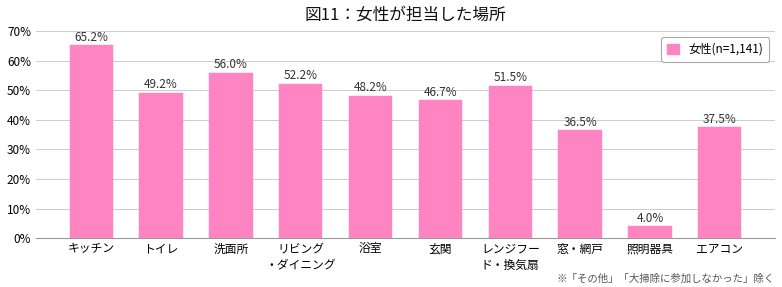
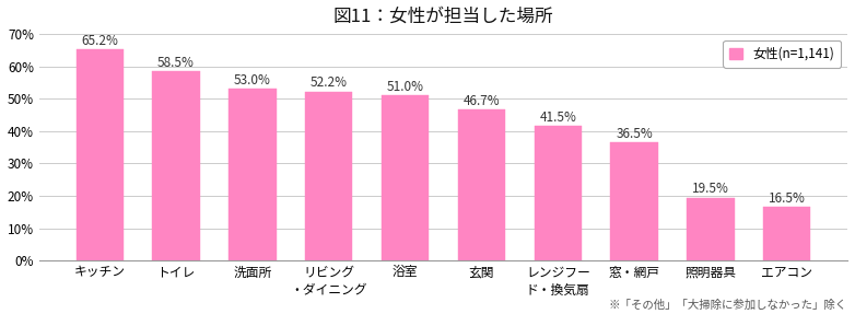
トイレ: 49.2% -> 58.5%
洗面所: 56.0% -> 53.0%
浴室: 48.2% -> 51.0%
レンジフー ド・換気扇: 51.5% -> 41.5%
照明器具: 4.0% -> 19.5%
エアコン: 37.5% -> 16.5%
